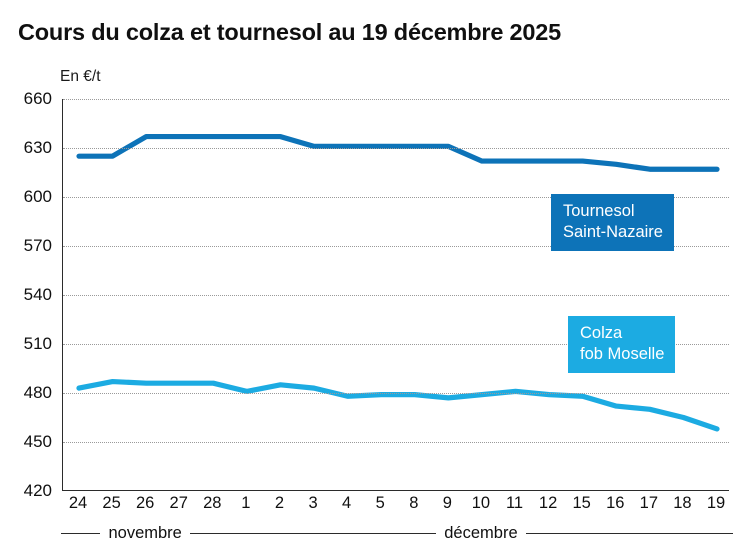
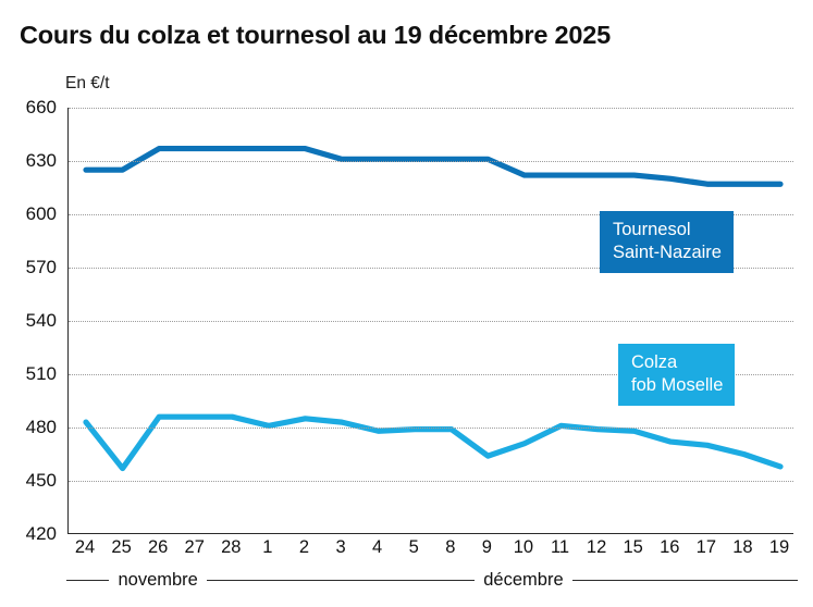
Colza fob Moselle/25: 487 -> 457
Colza fob Moselle/9: 477 -> 464
Colza fob Moselle/10: 479 -> 471
